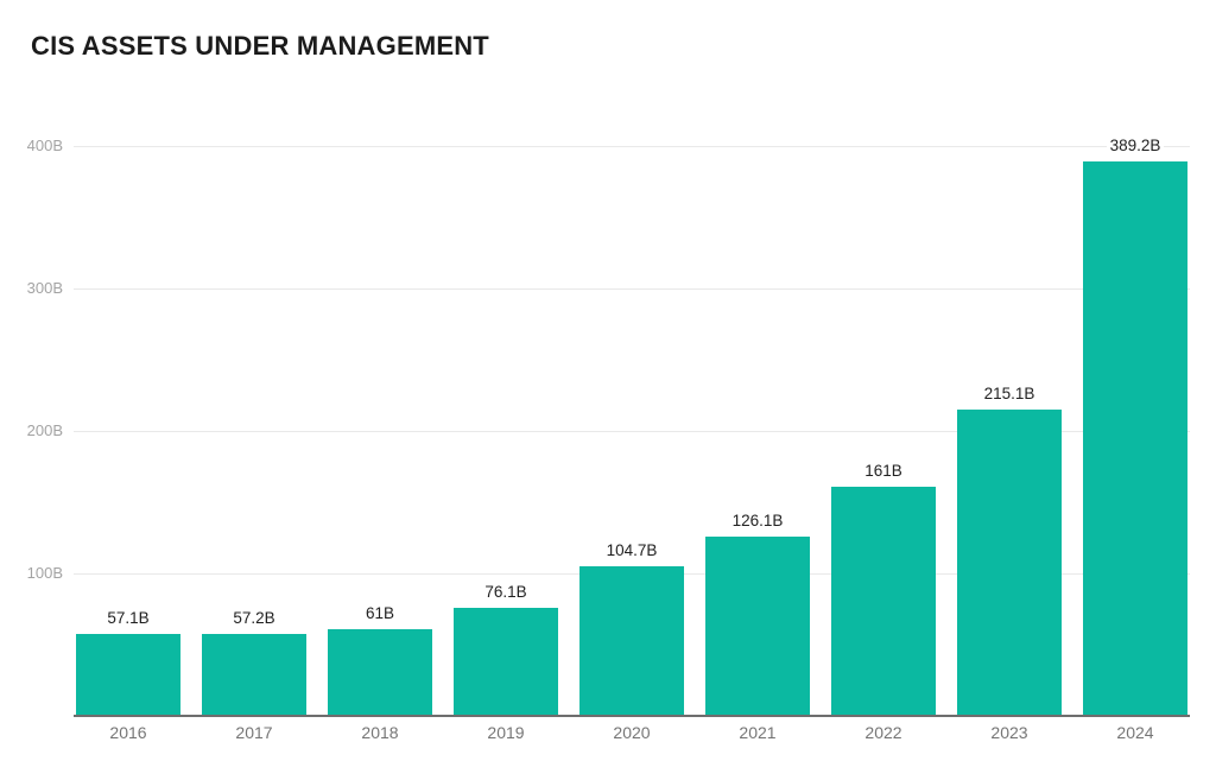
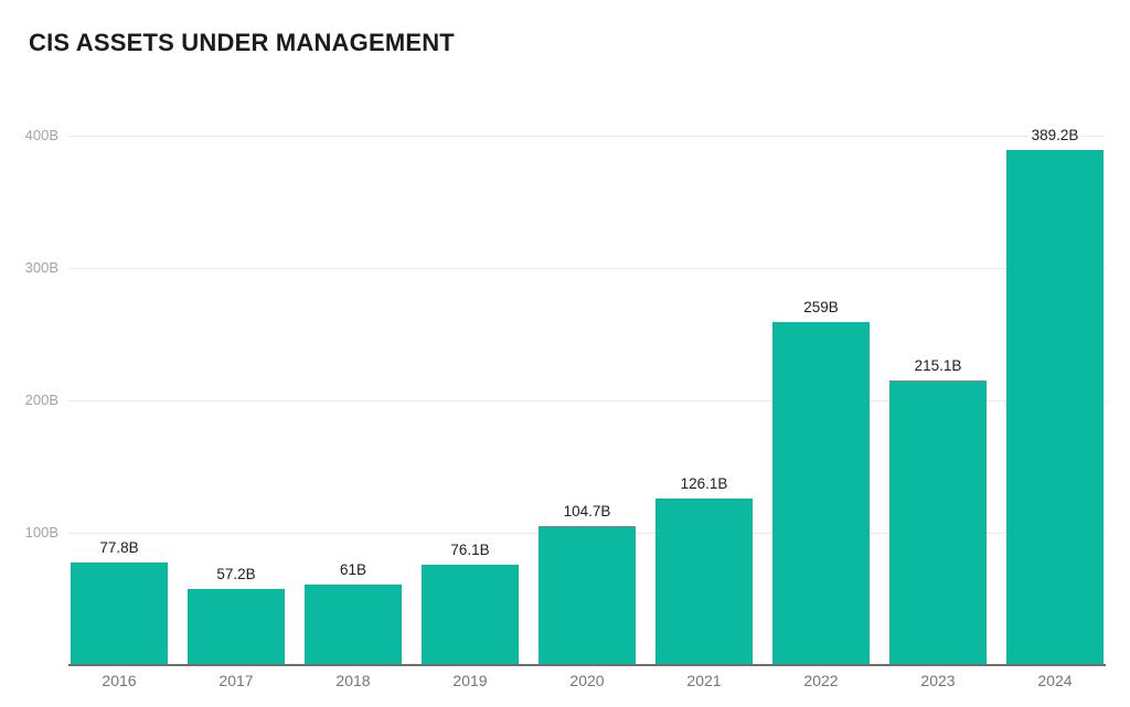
2016: 57.1B -> 77.8B
2022: 161B -> 259B
